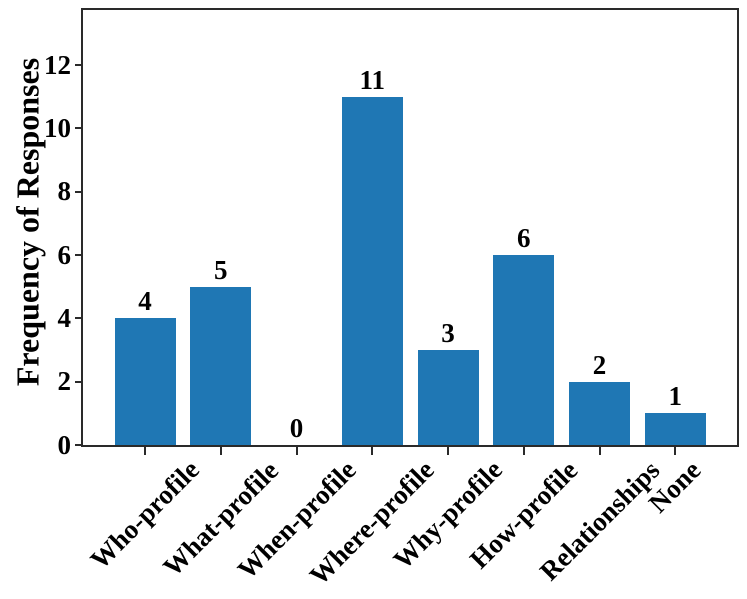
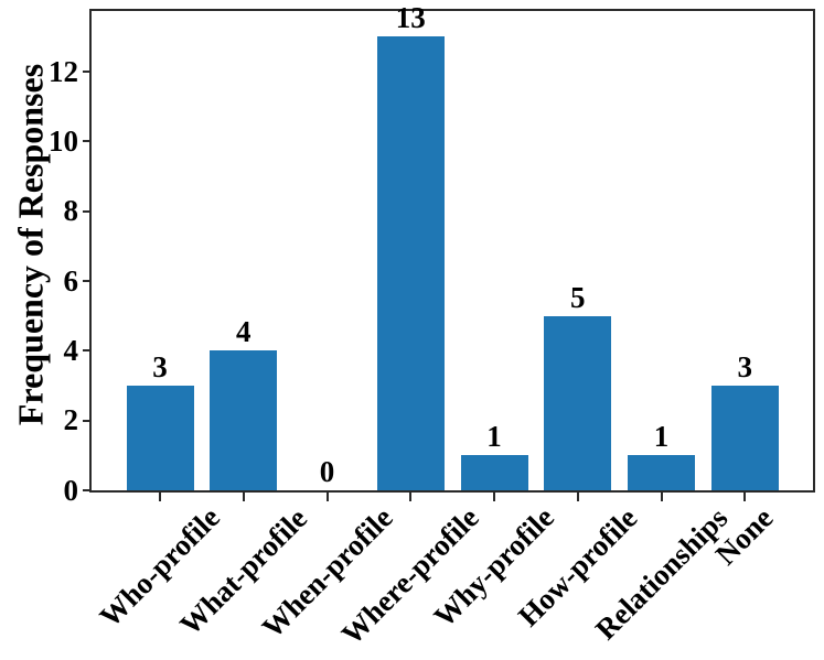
Who-profile: 4 -> 3
What-profile: 5 -> 4
Where-profile: 11 -> 13
Why-profile: 3 -> 1
How-profile: 6 -> 5
Relationships: 2 -> 1
None: 1 -> 3
